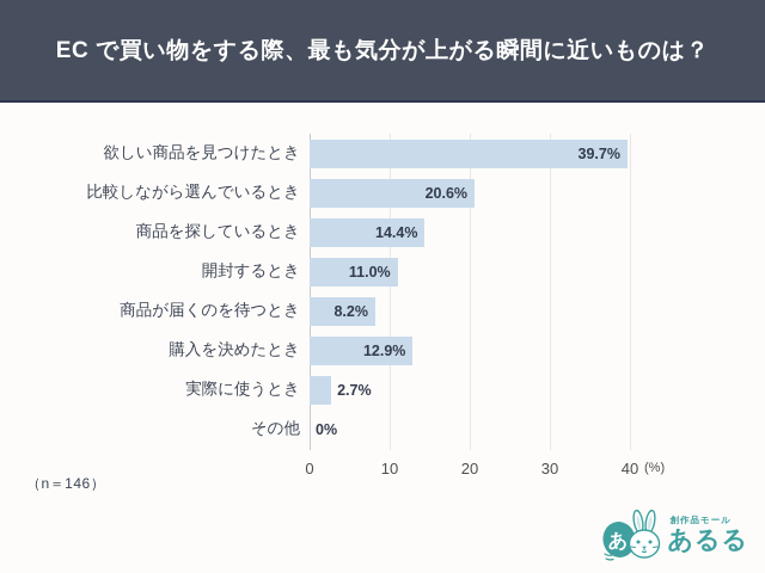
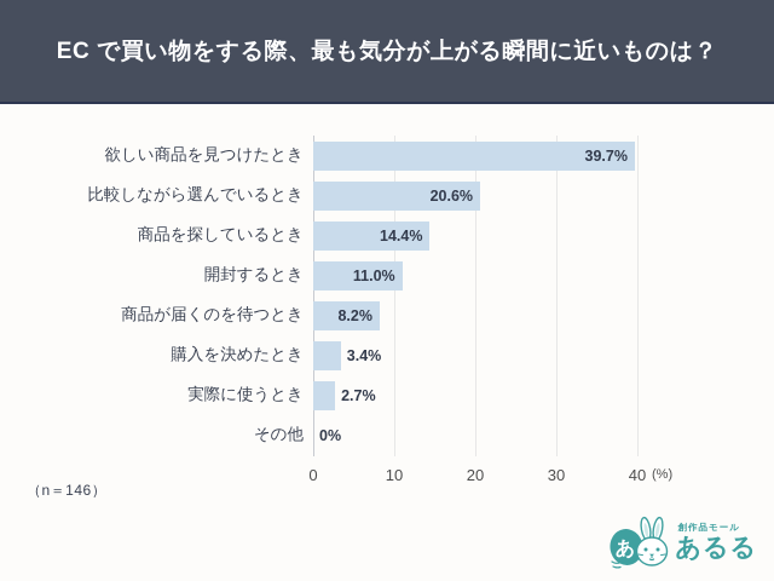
購入を決めたとき: 12.9% -> 3.4%
